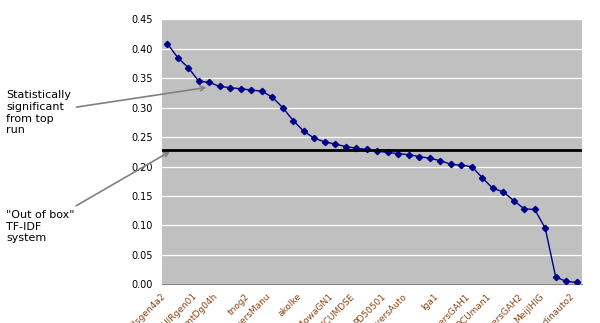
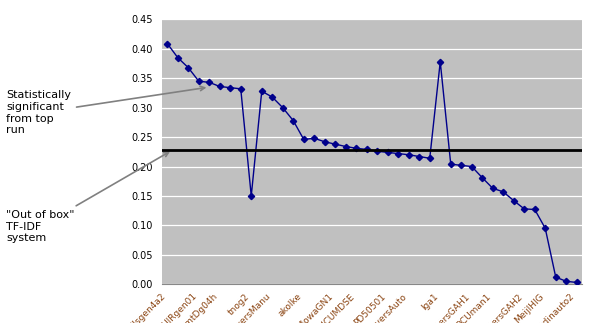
tnog2: 0.330 -> 0.150
akolke: 0.260 -> 0.246
lga1: 0.210 -> 0.378
